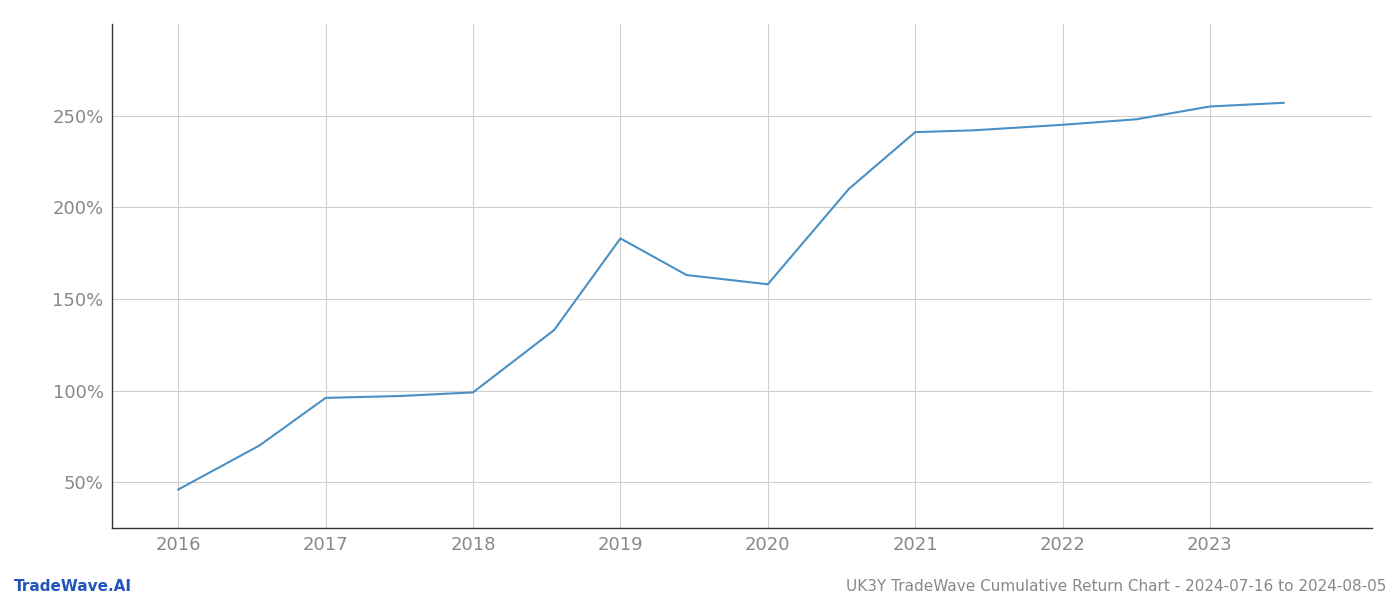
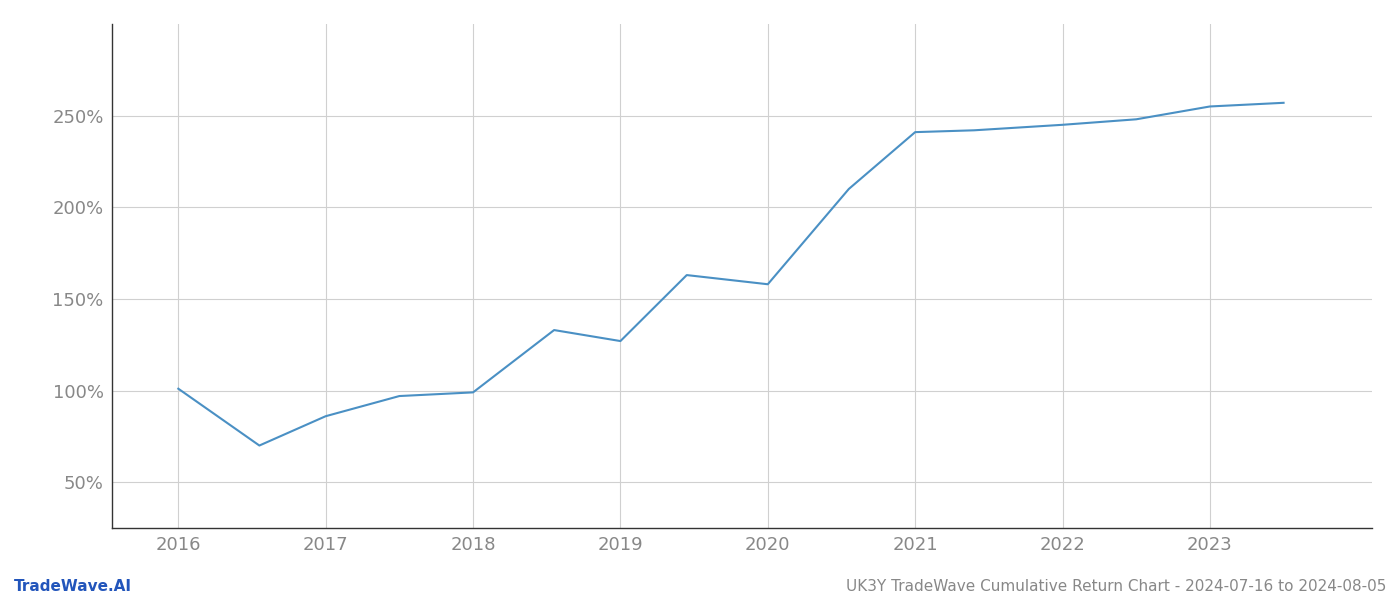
2016: 46% -> 101%
2017: 96% -> 86%
2019: 183% -> 127%
